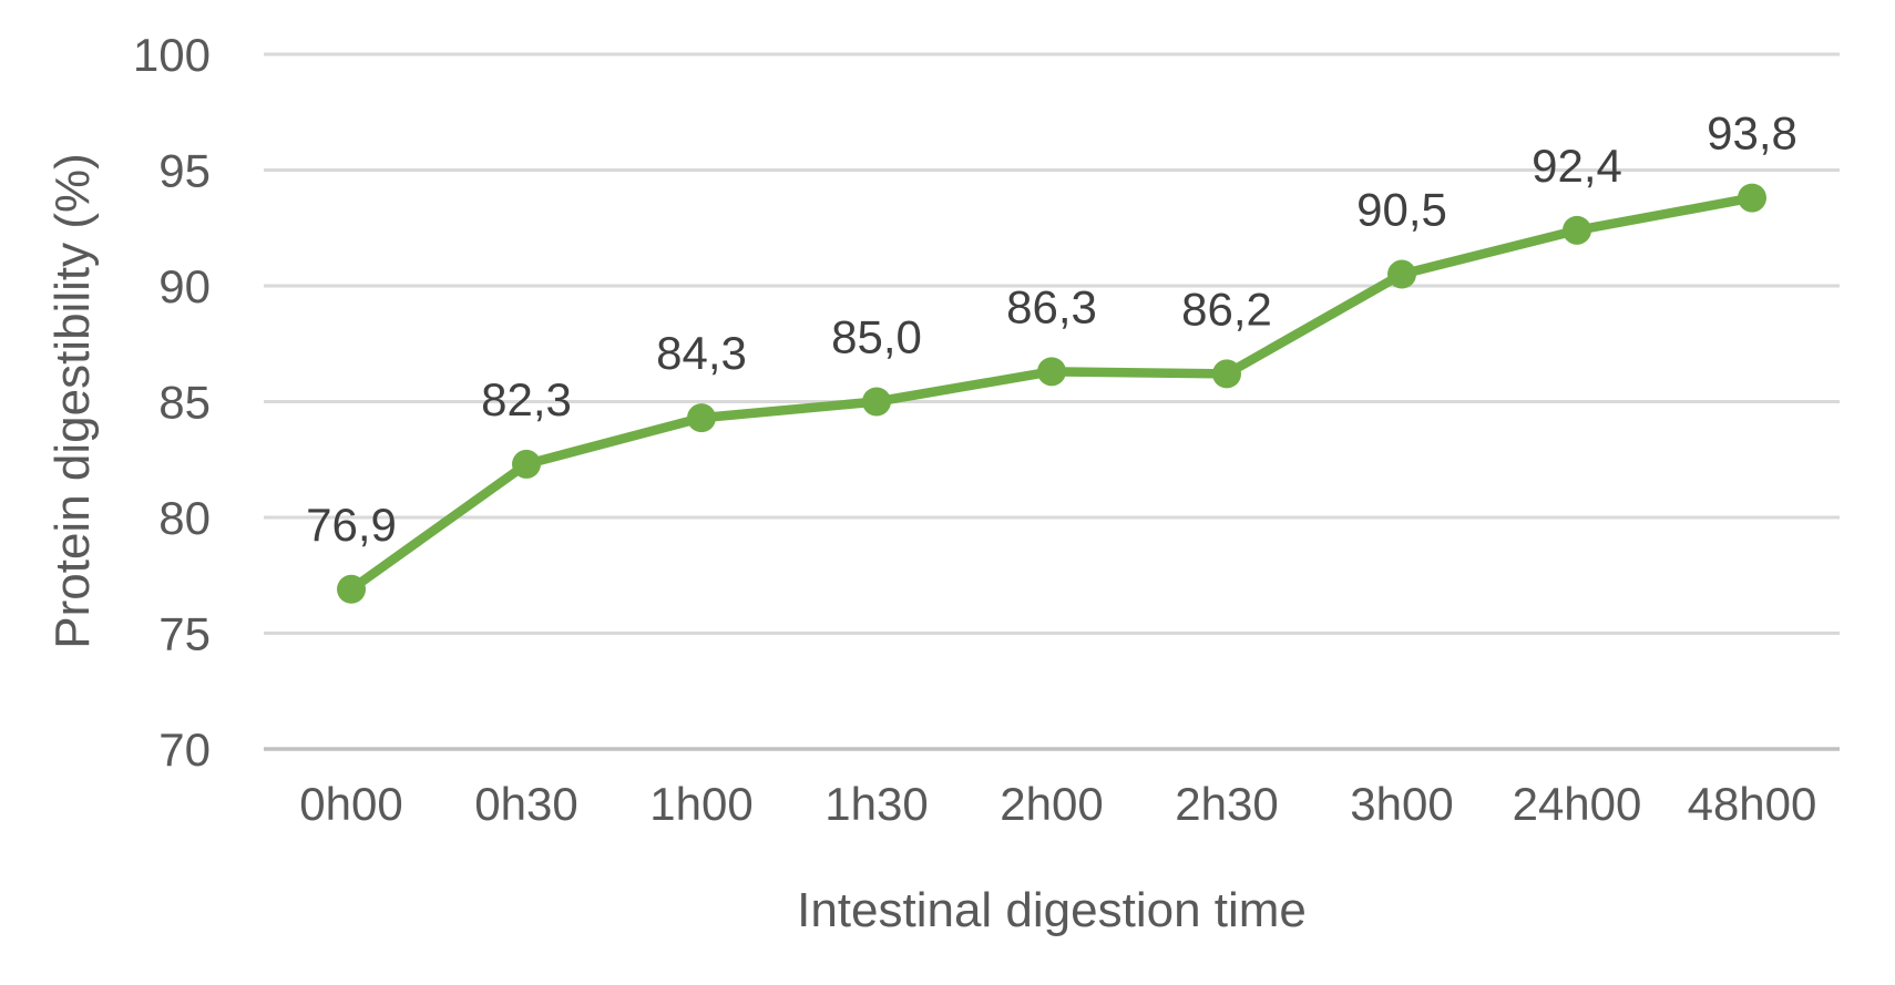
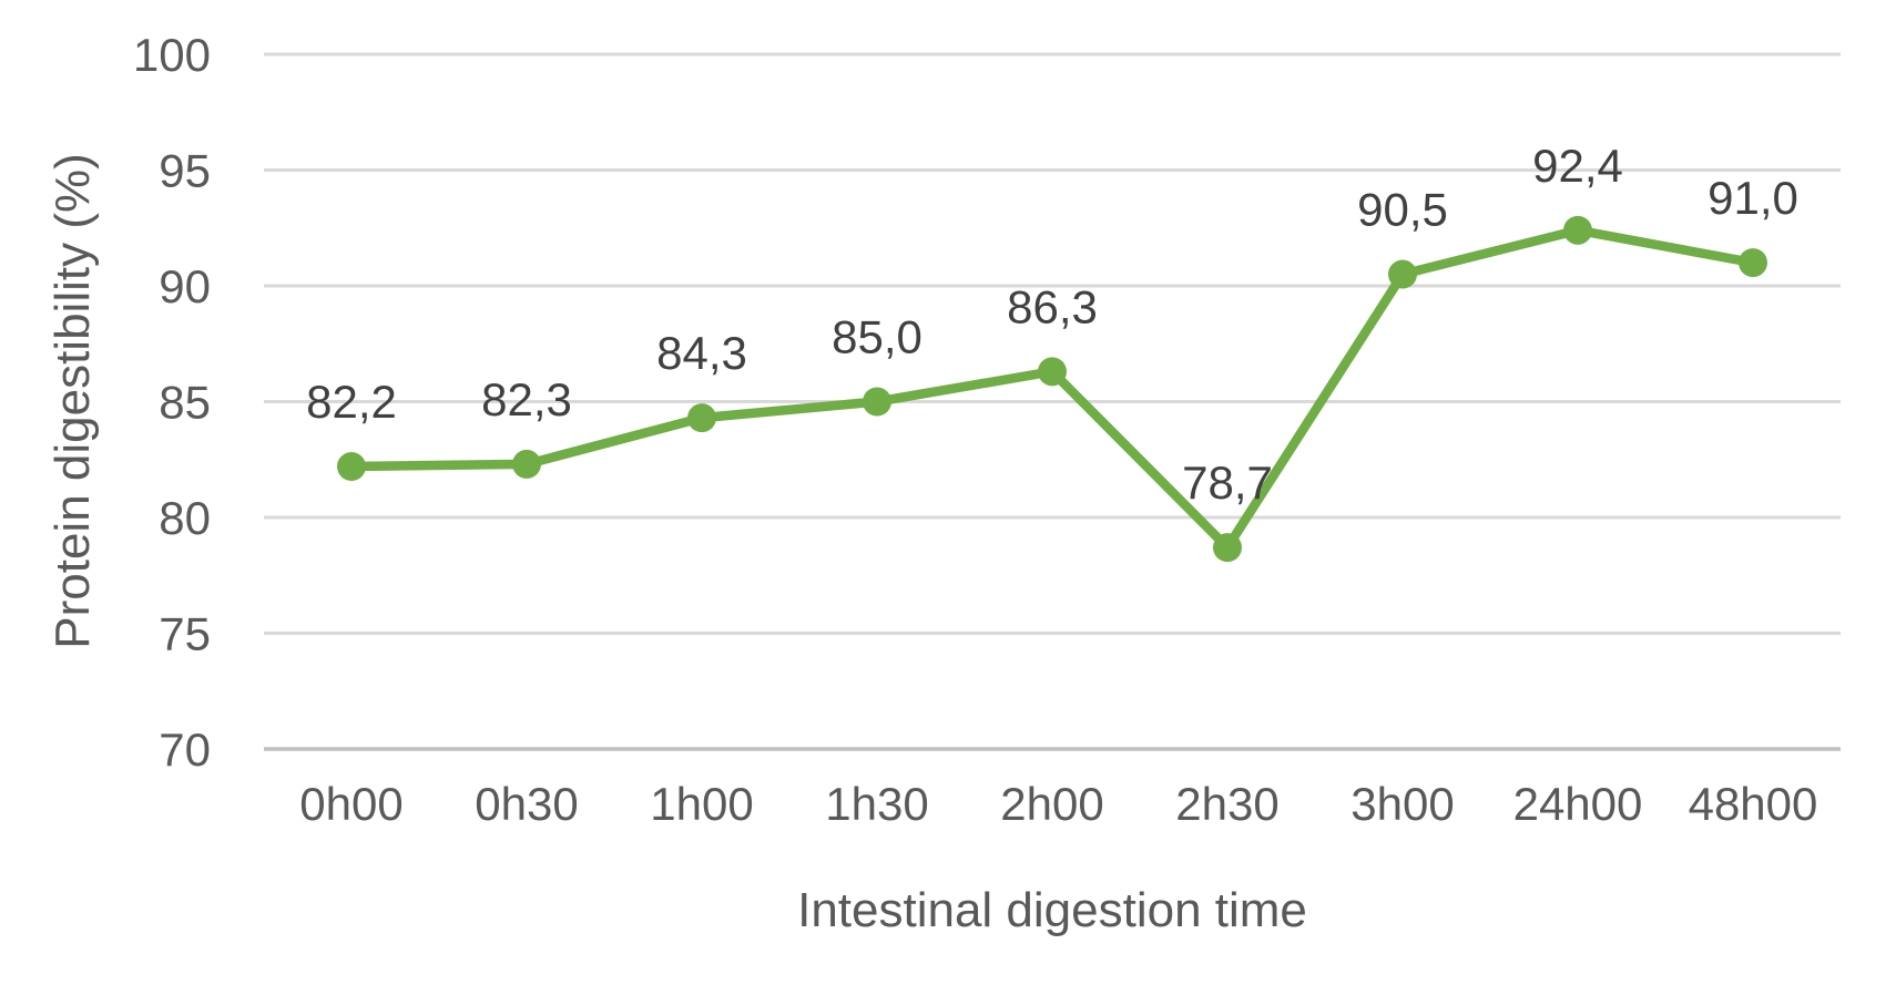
0h00: 76,9 -> 82,2
2h30: 86,2 -> 78,7
48h00: 93,8 -> 91,0
